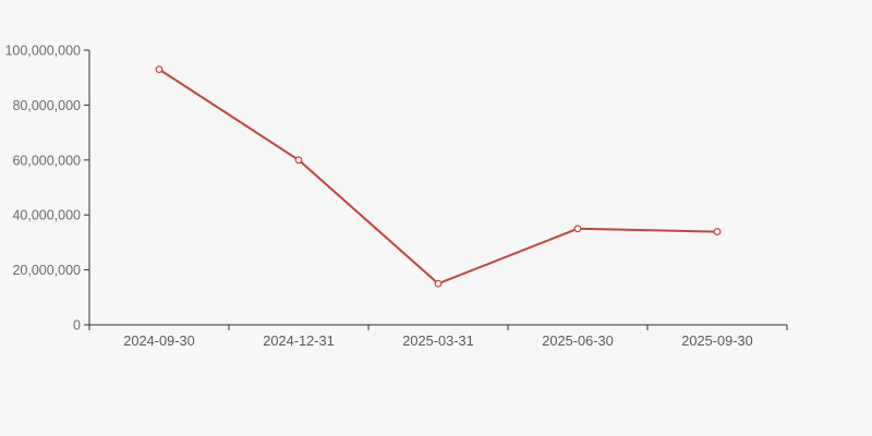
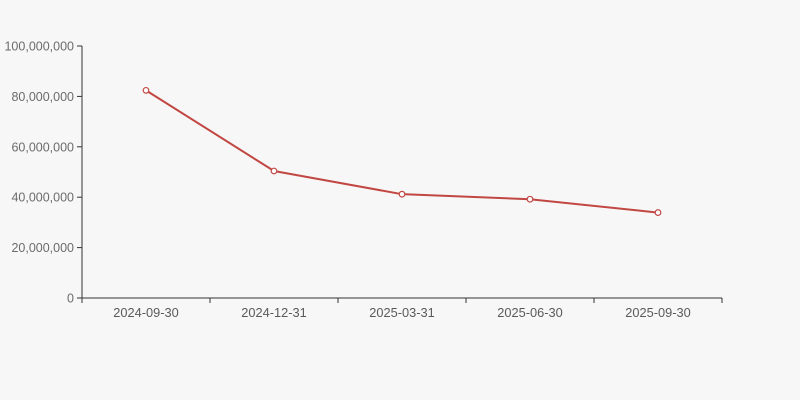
2024-09-30: 93000000 -> 82000000
2024-12-31: 60000000 -> 50000000
2025-03-31: 15000000 -> 41000000
2025-06-30: 35000000 -> 39000000
